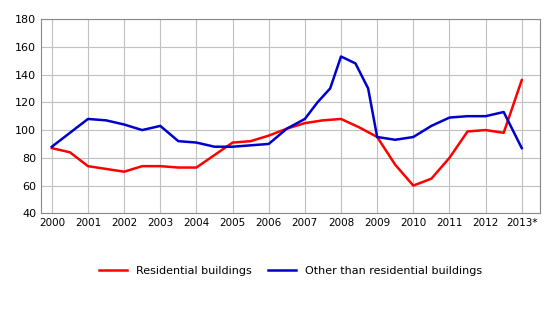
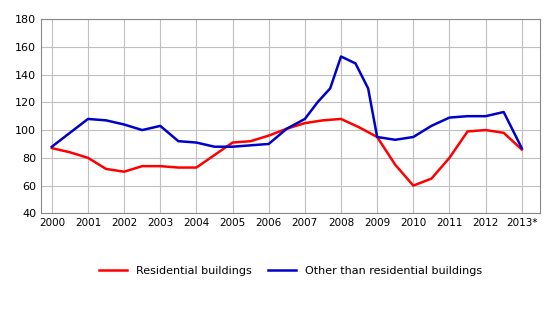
Residential buildings/2001: 74 -> 80
Residential buildings/2013*: 136 -> 86
